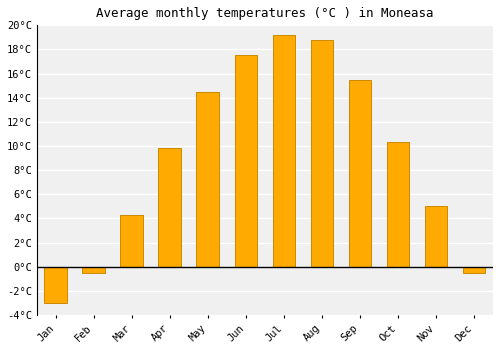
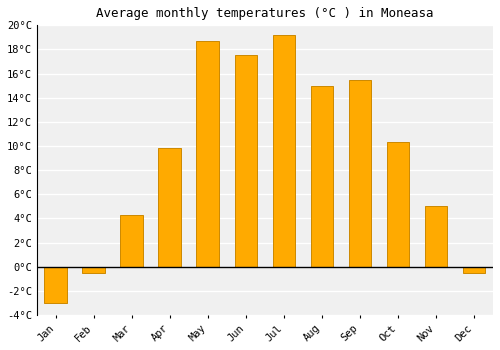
May: 14.5°C -> 18.7°C
Aug: 18.8°C -> 15.0°C
